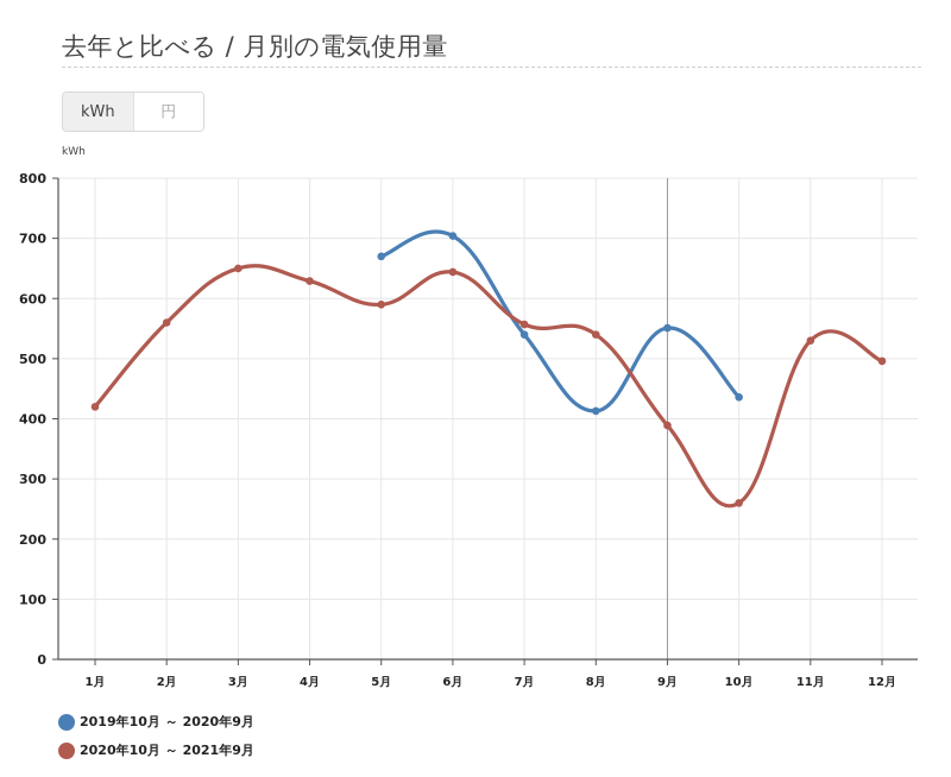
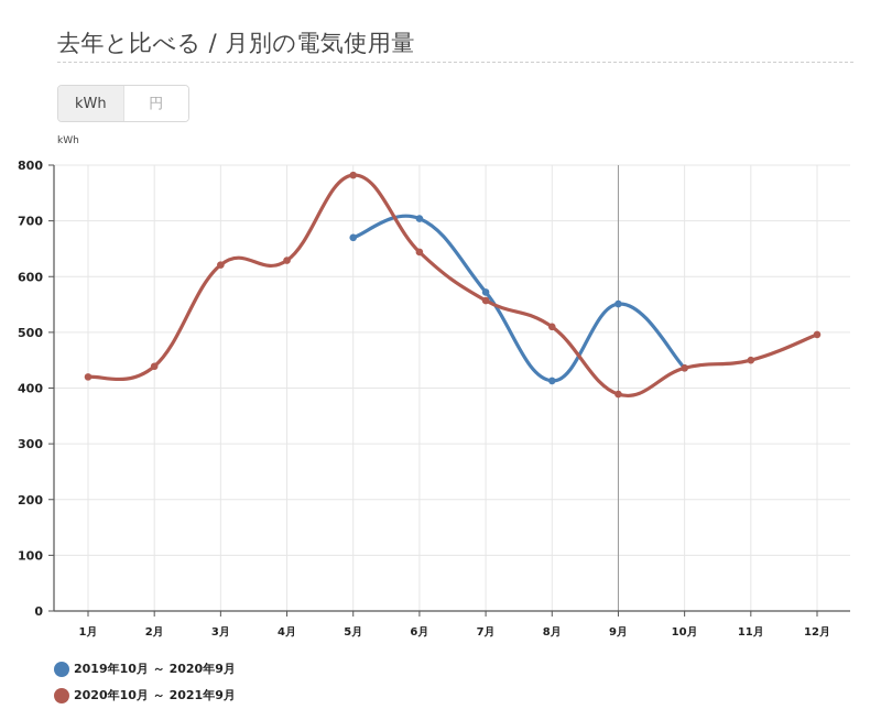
2020年10月 ～ 2021年9月/2月: 560 -> 440
2020年10月 ～ 2021年9月/3月: 650 -> 620
2020年10月 ～ 2021年9月/5月: 590 -> 780
2019年10月 ～ 2020年9月/7月: 540 -> 570
2020年10月 ～ 2021年9月/8月: 540 -> 510
2020年10月 ～ 2021年9月/10月: 260 -> 440
2020年10月 ～ 2021年9月/11月: 530 -> 450
